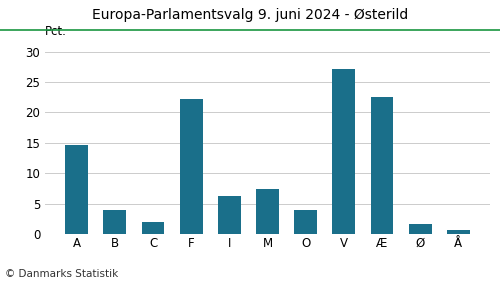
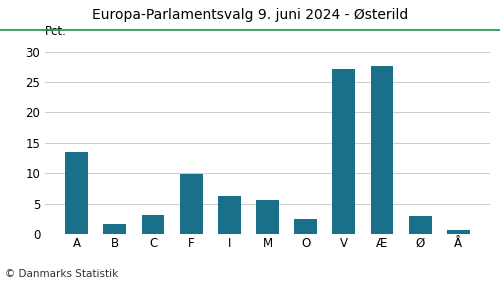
A: 14.6 -> 13.5
B: 4.0 -> 1.7
C: 2.0 -> 3.2
F: 22.2 -> 9.8
M: 7.4 -> 5.6
O: 4.0 -> 2.4
Æ: 22.6 -> 27.7
Ø: 1.6 -> 2.9
